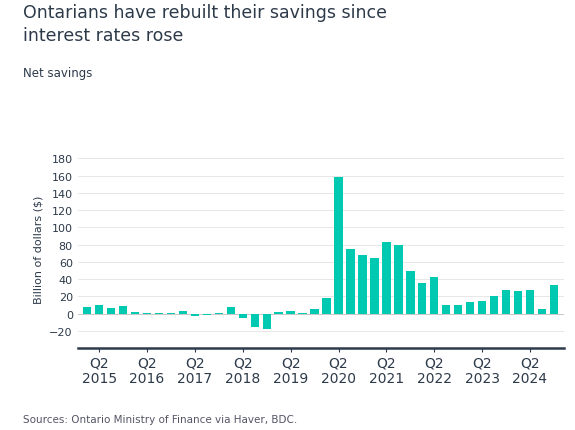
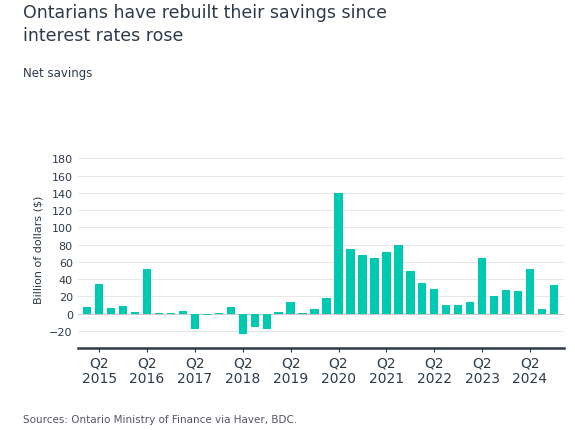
Q2 2015: 10 -> 34
Q2 2016: 1 -> 52
Q2 2017: -3 -> -18
Q2 2018: -5 -> -24
Q2 2019: 3 -> 14
Q2 2020: 158 -> 140
Q2 2021: 83 -> 72
Q2 2022: 43 -> 28
Q2 2023: 15 -> 64
Q2 2024: 27 -> 52
